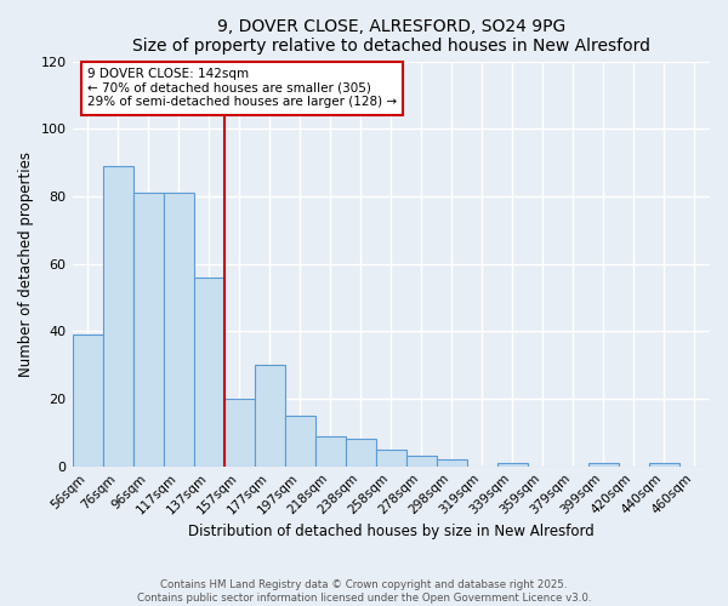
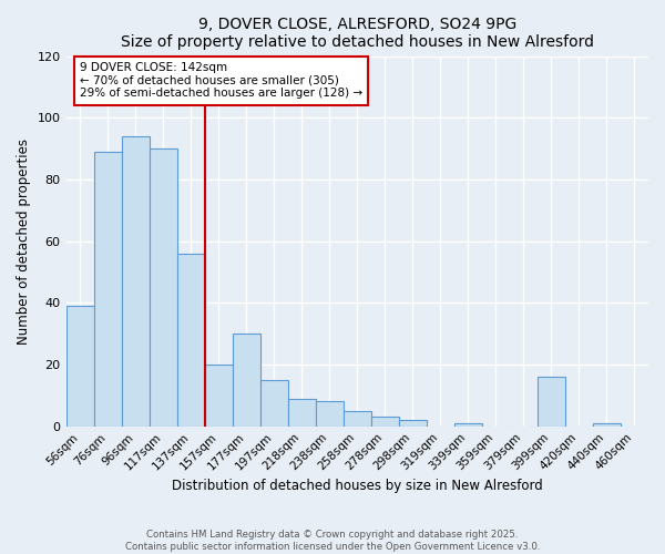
96sqm: 81 -> 94
117sqm: 81 -> 90
399sqm: 1 -> 16
